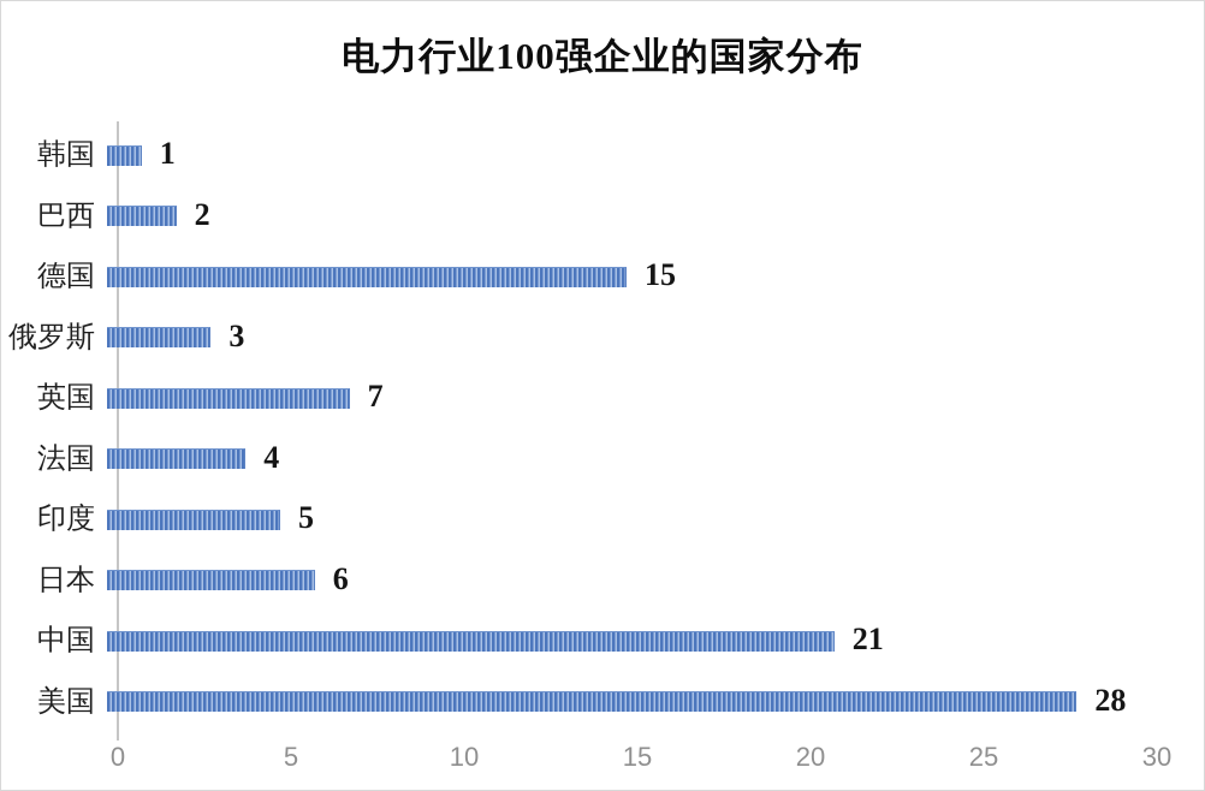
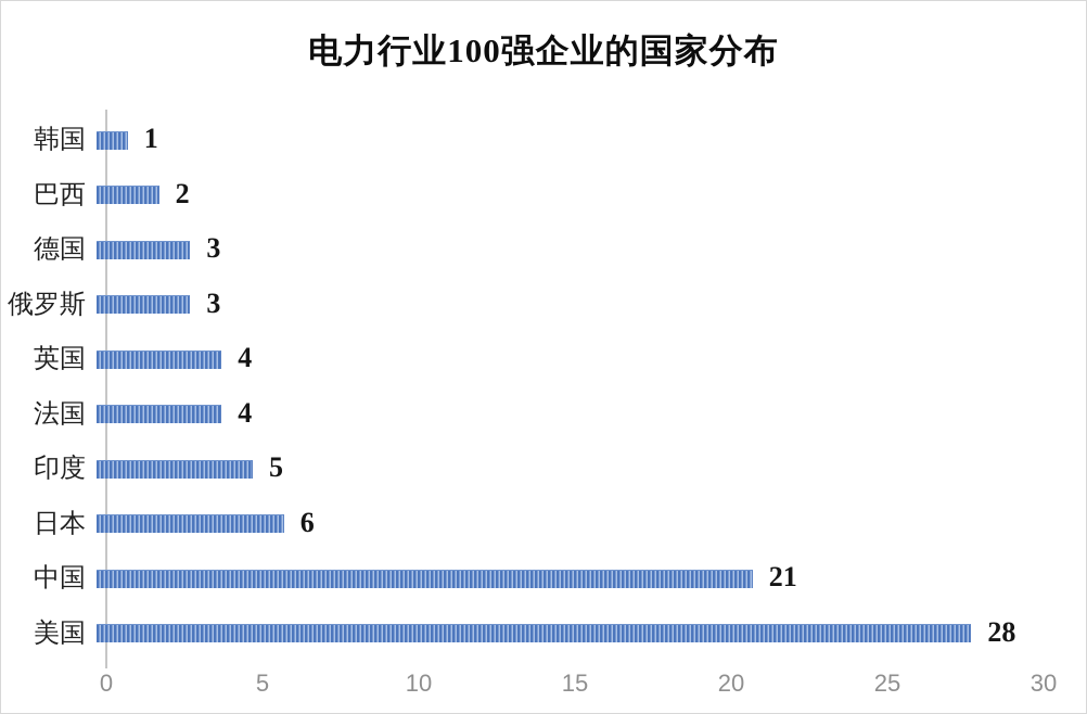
德国: 15 -> 3
英国: 7 -> 4
